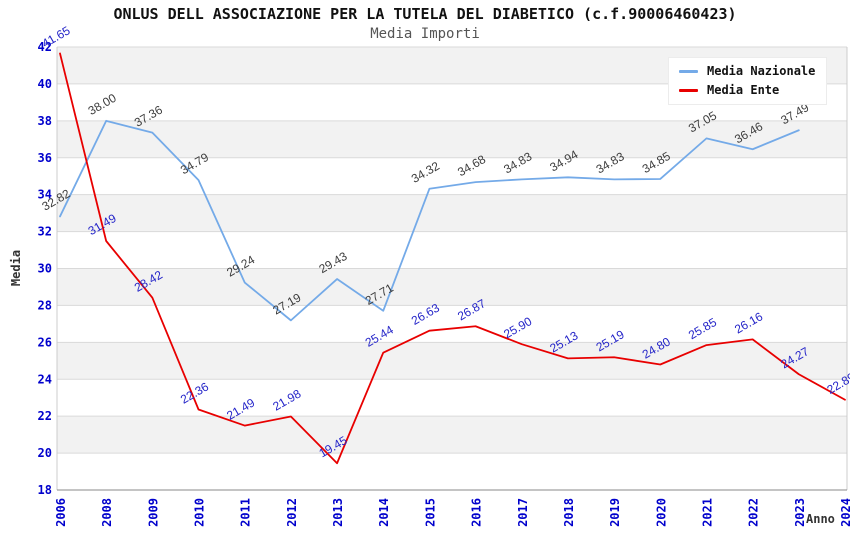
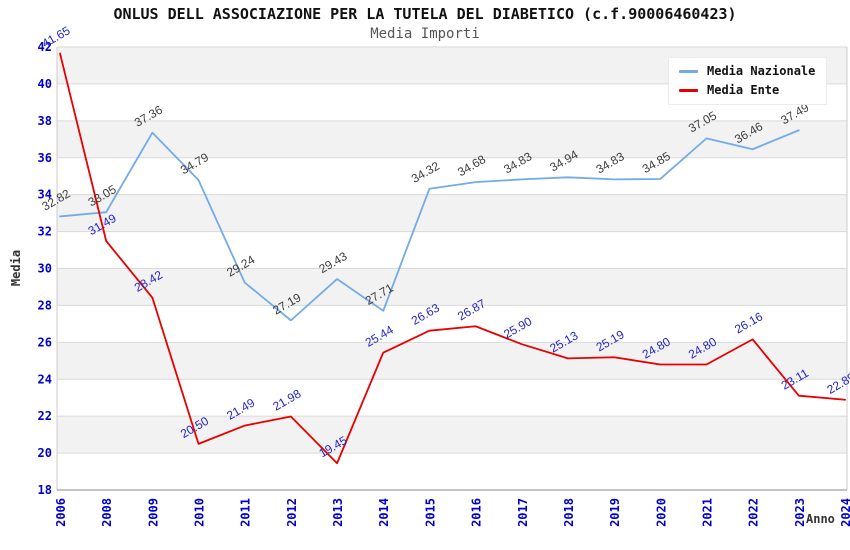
Media Nazionale/2008: 38.00 -> 33.05
Media Ente/2010: 22.36 -> 20.50
Media Ente/2021: 25.85 -> 24.80
Media Ente/2023: 24.27 -> 23.11
